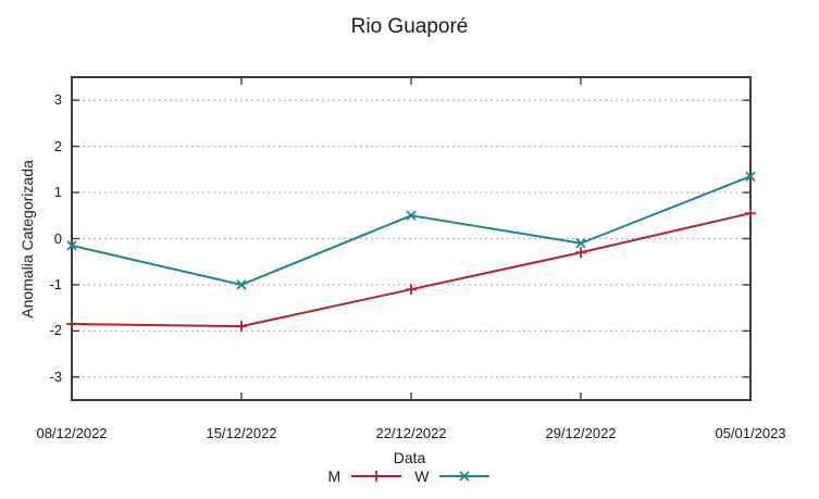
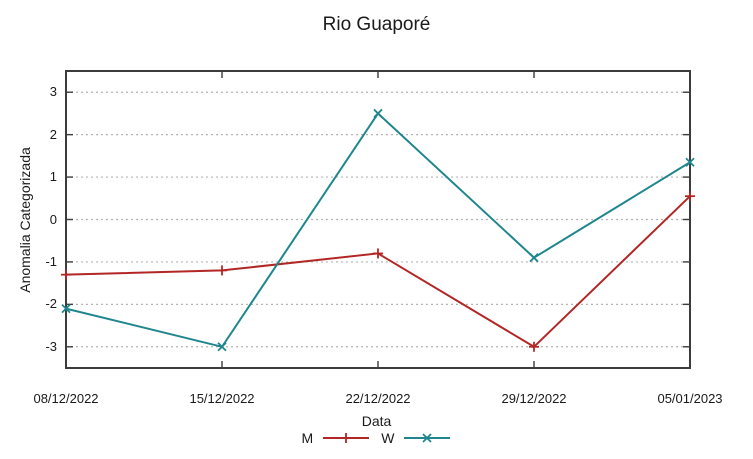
M/08/12/2022: -1.9 -> -1.3
W/08/12/2022: -0.1 -> -2.1
M/15/12/2022: -1.9 -> -1.2
W/15/12/2022: -1.0 -> -3.0
M/22/12/2022: -1.1 -> -0.8
W/22/12/2022: 0.5 -> 2.5
M/29/12/2022: -0.3 -> -3.0
W/29/12/2022: -0.1 -> -0.9
